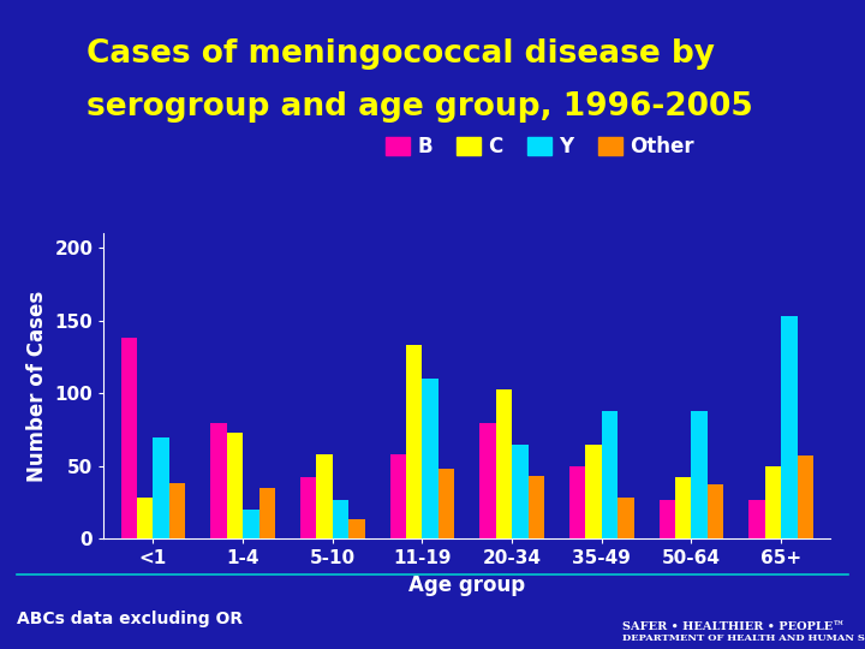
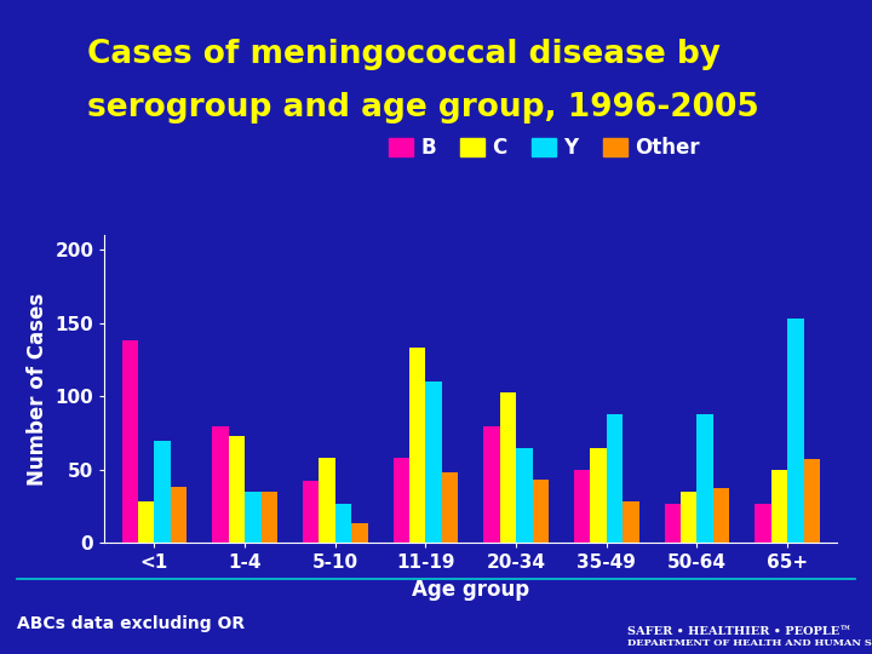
Y/1-4: 20 -> 35
C/50-64: 42 -> 35
